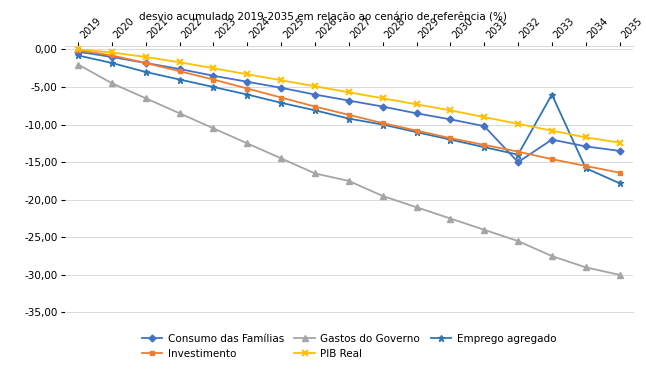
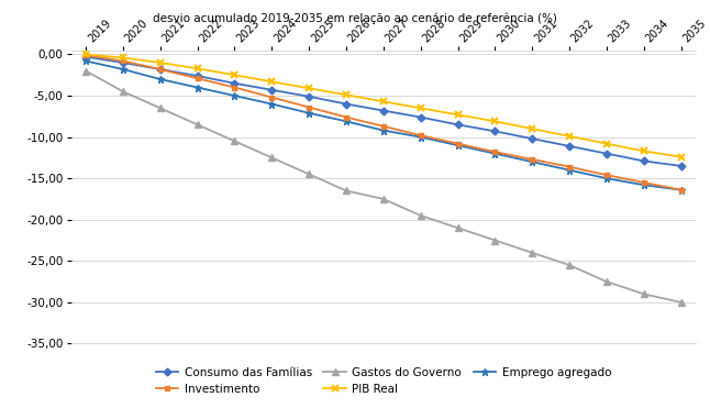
Consumo das Famílias/2032: -15,0 -> -11,1
Emprego agregado/2033: -6,0 -> -15,0
Emprego agregado/2035: -17,8 -> -16,4
